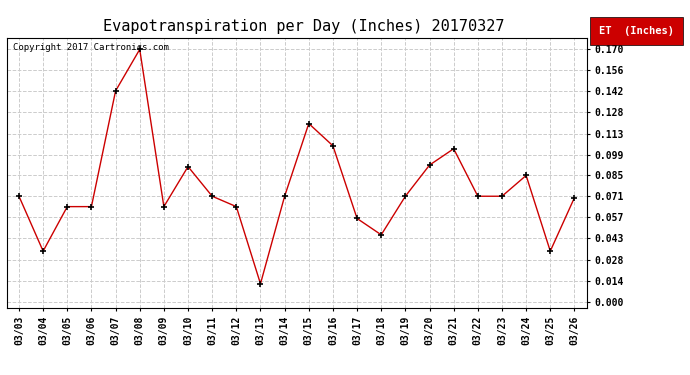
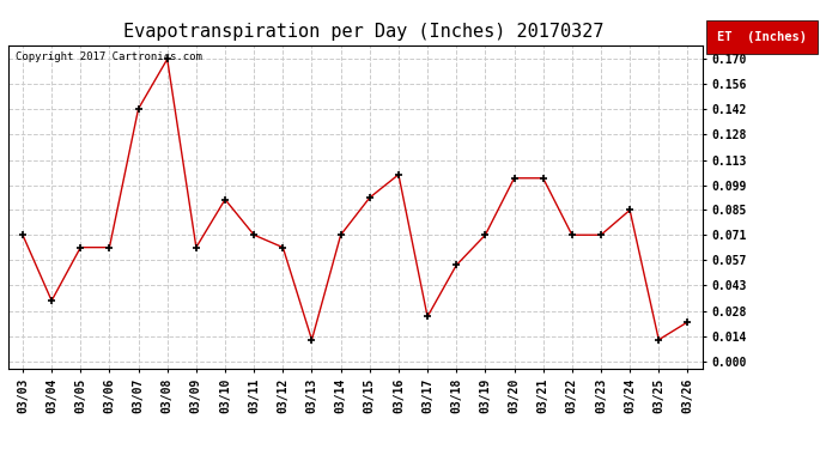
03/15: 0.120 -> 0.092
03/17: 0.056 -> 0.025
03/18: 0.045 -> 0.054
03/20: 0.092 -> 0.103
03/25: 0.034 -> 0.012
03/26: 0.070 -> 0.022
